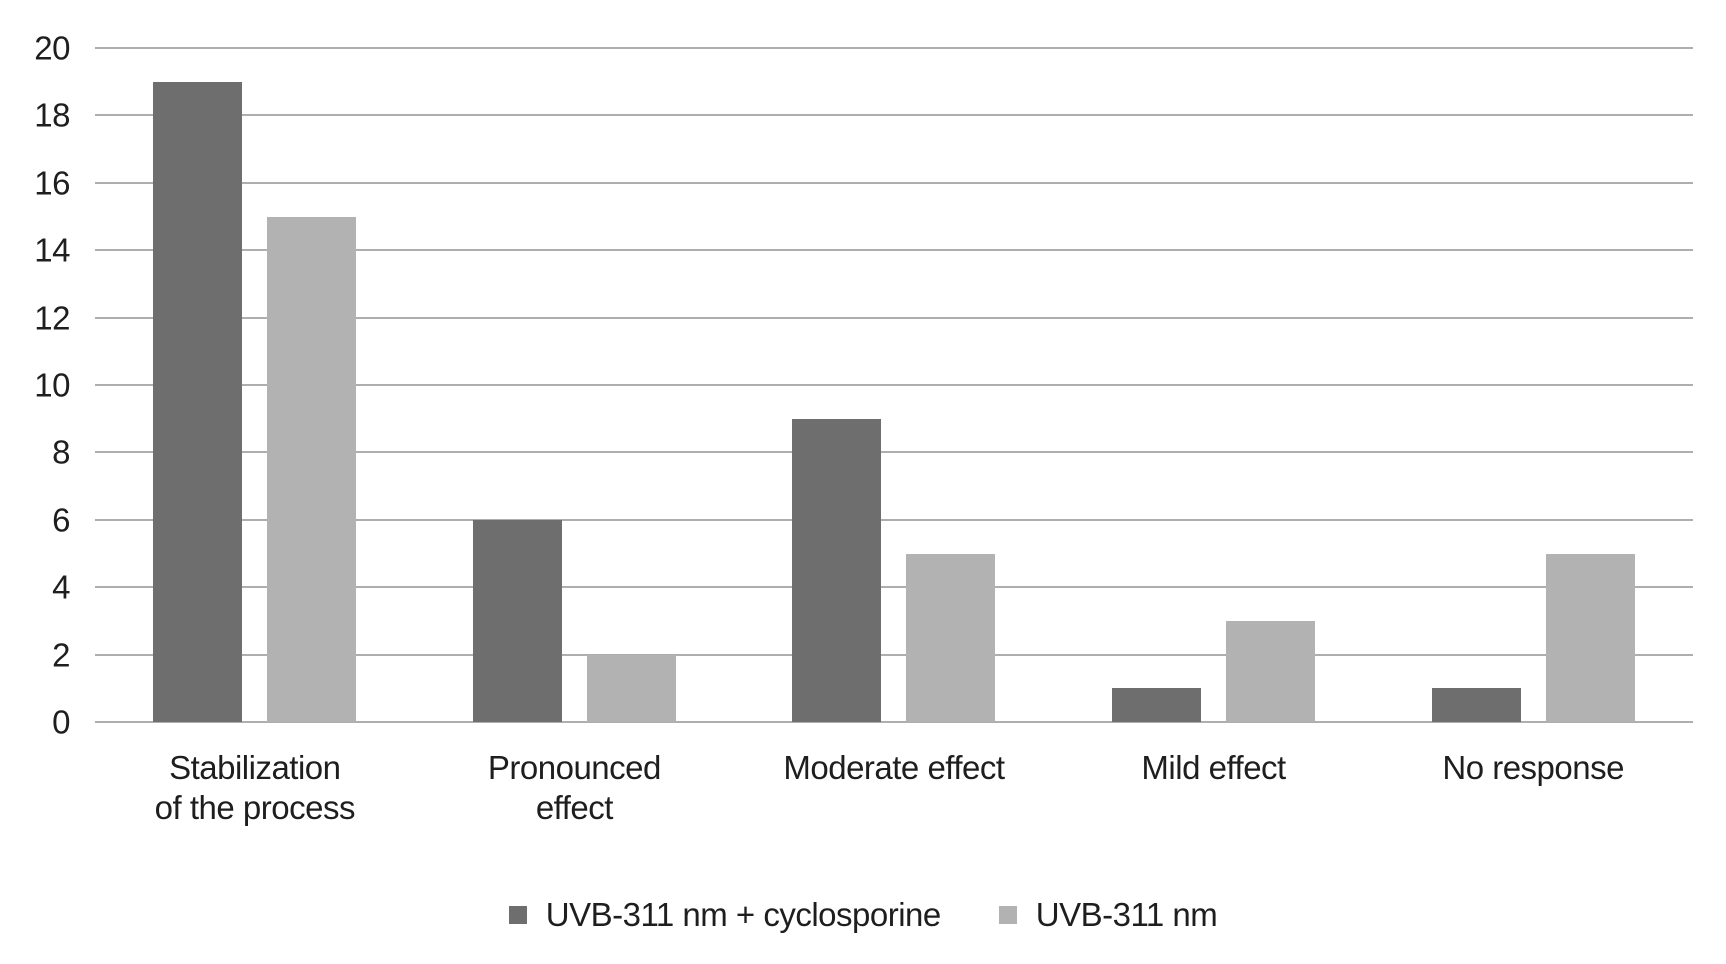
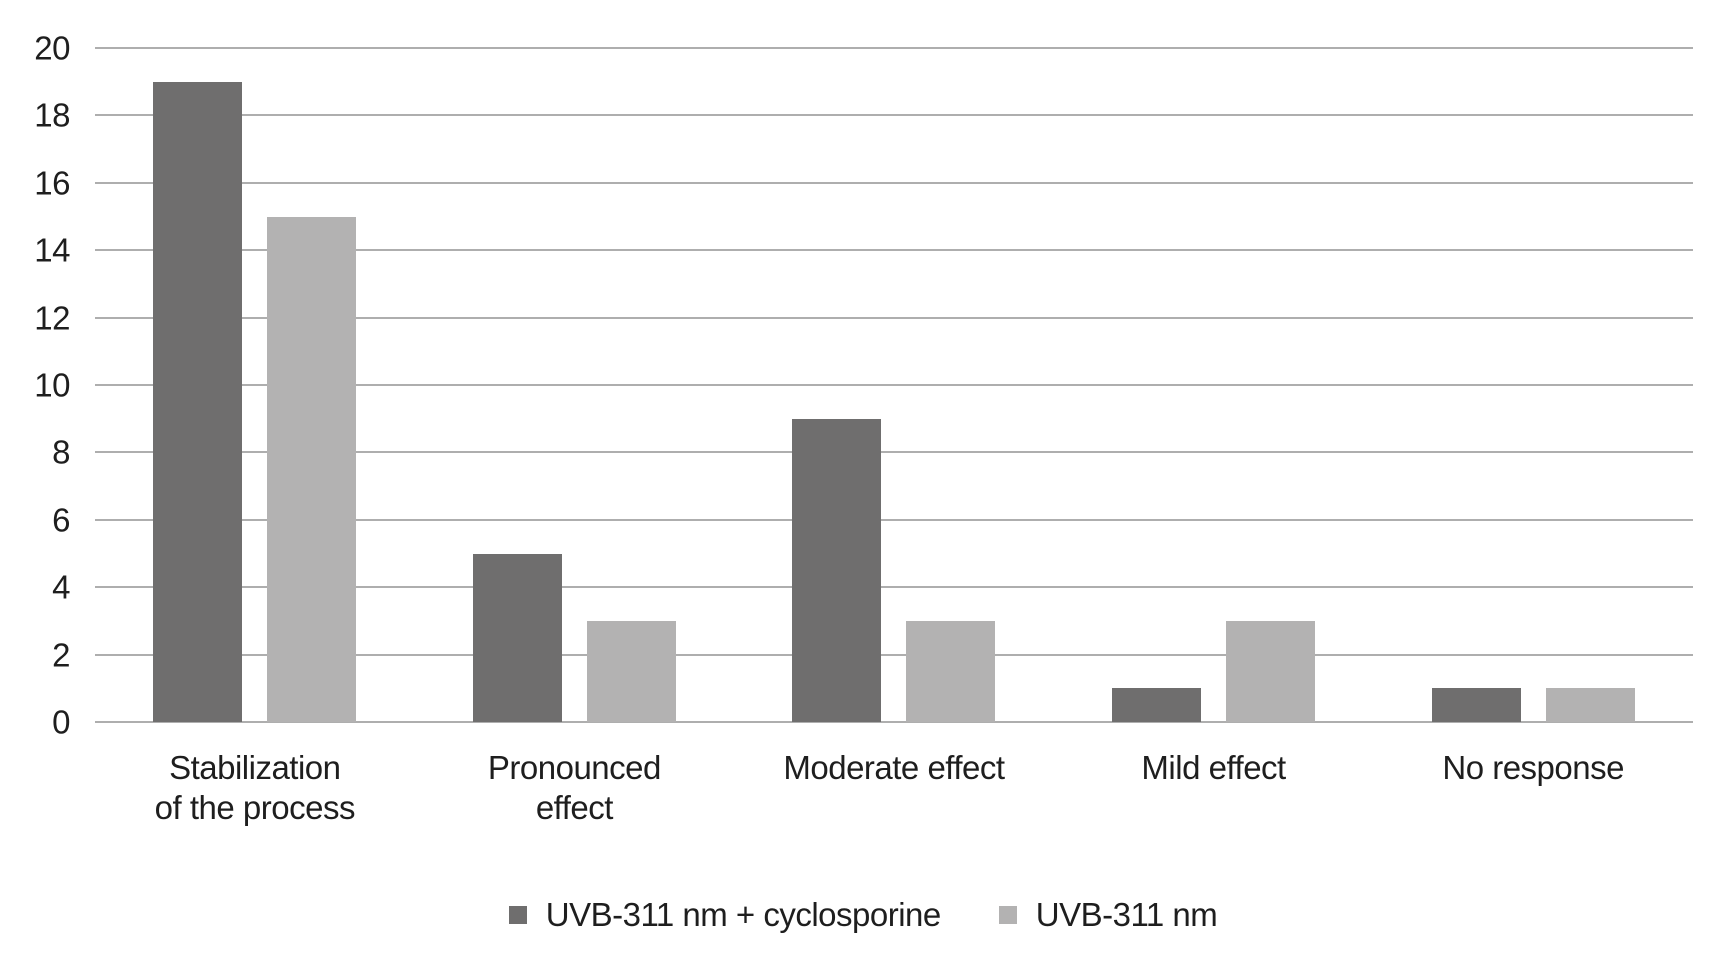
UVB-311 nm + cyclosporine/Pronounced effect: 6 -> 5
UVB-311 nm/Pronounced effect: 2 -> 3
UVB-311 nm/Moderate effect: 5 -> 3
UVB-311 nm/No response: 5 -> 1
